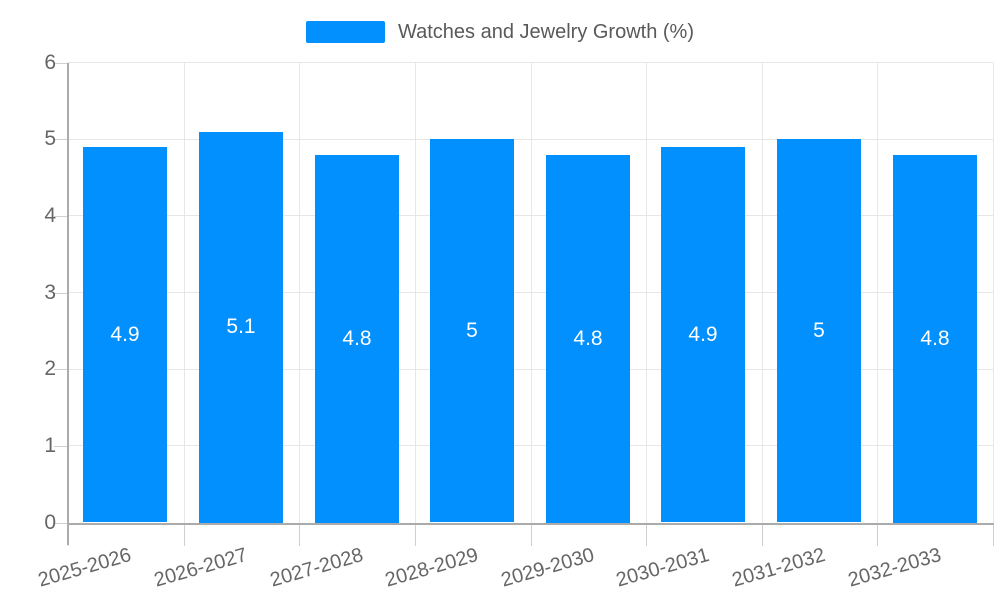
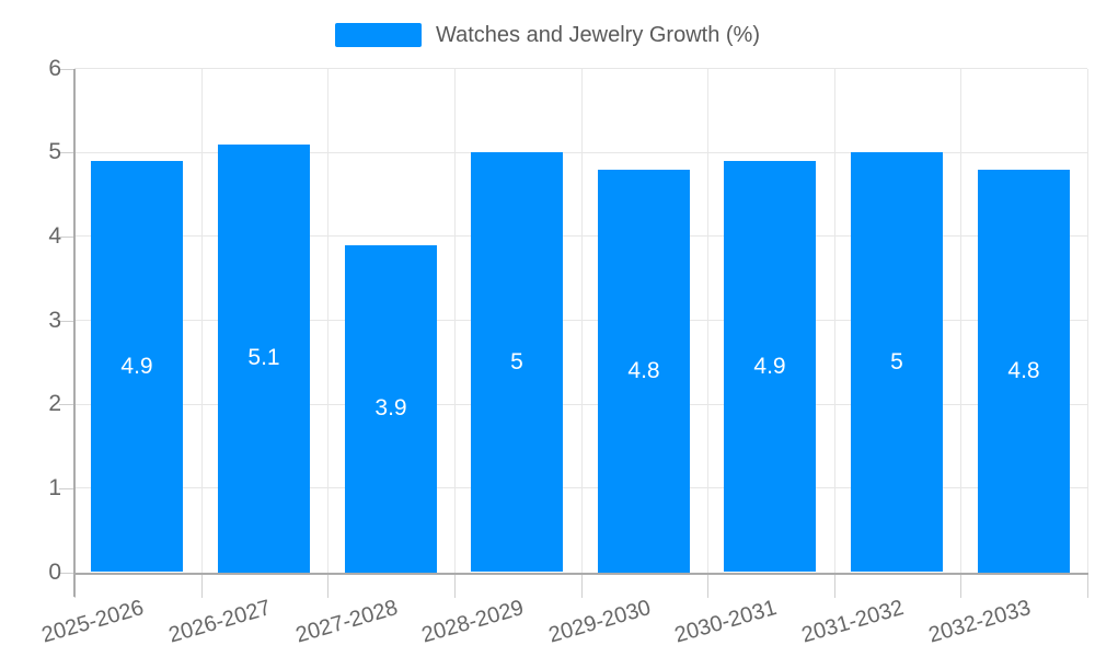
2027-2028: 4.8 -> 3.9
